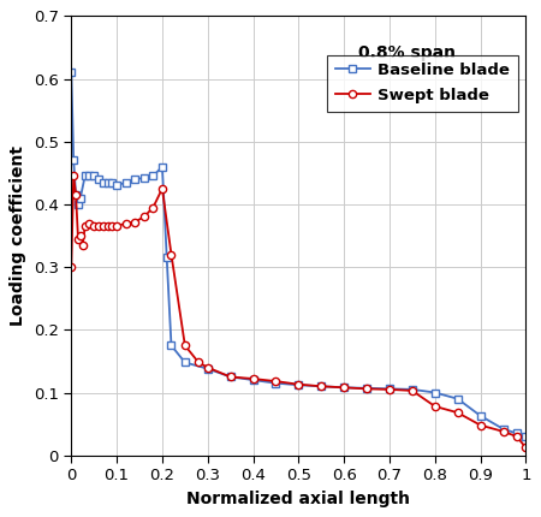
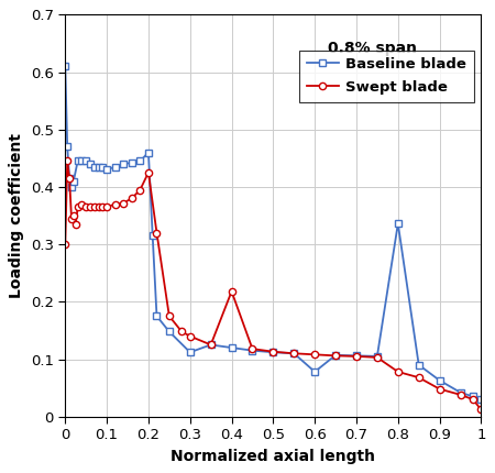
Baseline blade/0.3: 0.138 -> 0.112
Swept blade/0.4: 0.122 -> 0.218
Baseline blade/0.6: 0.108 -> 0.078
Baseline blade/0.8: 0.100 -> 0.336
